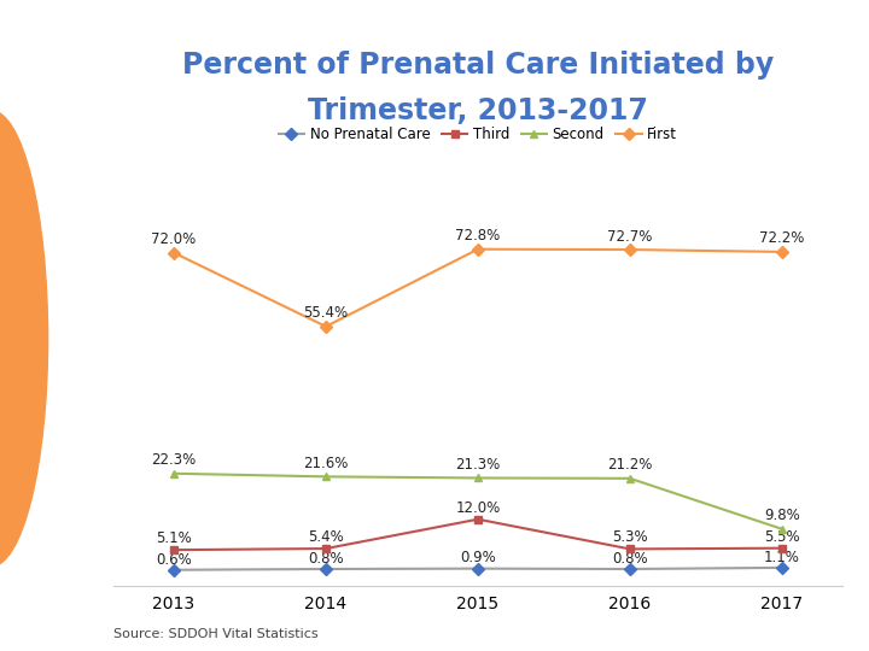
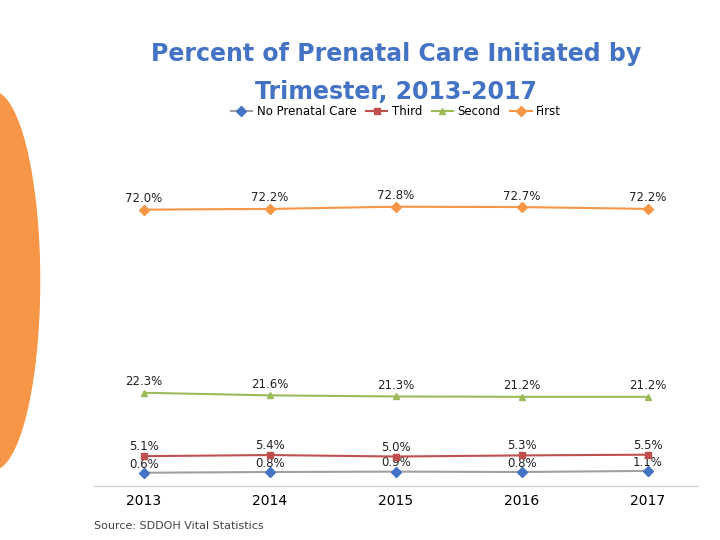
First/2014: 55.4% -> 72.2%
Third/2015: 12.0% -> 5.0%
Second/2017: 9.8% -> 21.2%
